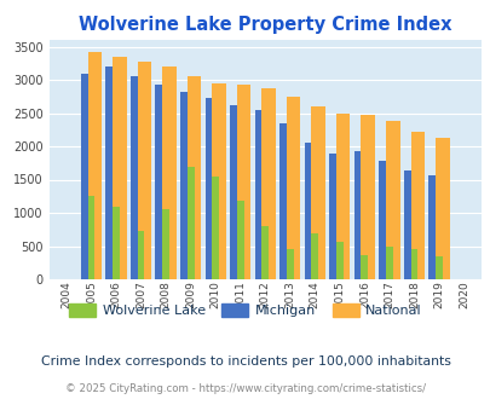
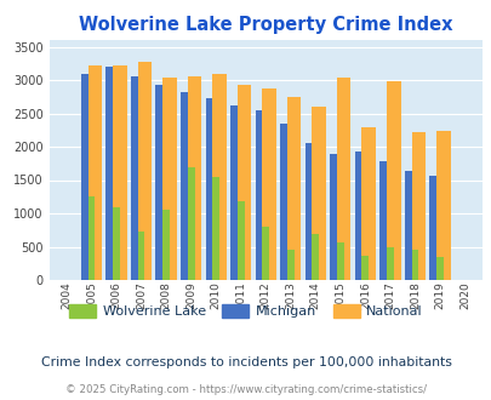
National/2005: 3420 -> 3220
National/2006: 3340 -> 3220
National/2008: 3200 -> 3040
National/2010: 2950 -> 3100
National/2015: 2500 -> 3040
National/2016: 2480 -> 2300
National/2017: 2390 -> 2980
National/2019: 2120 -> 2240
